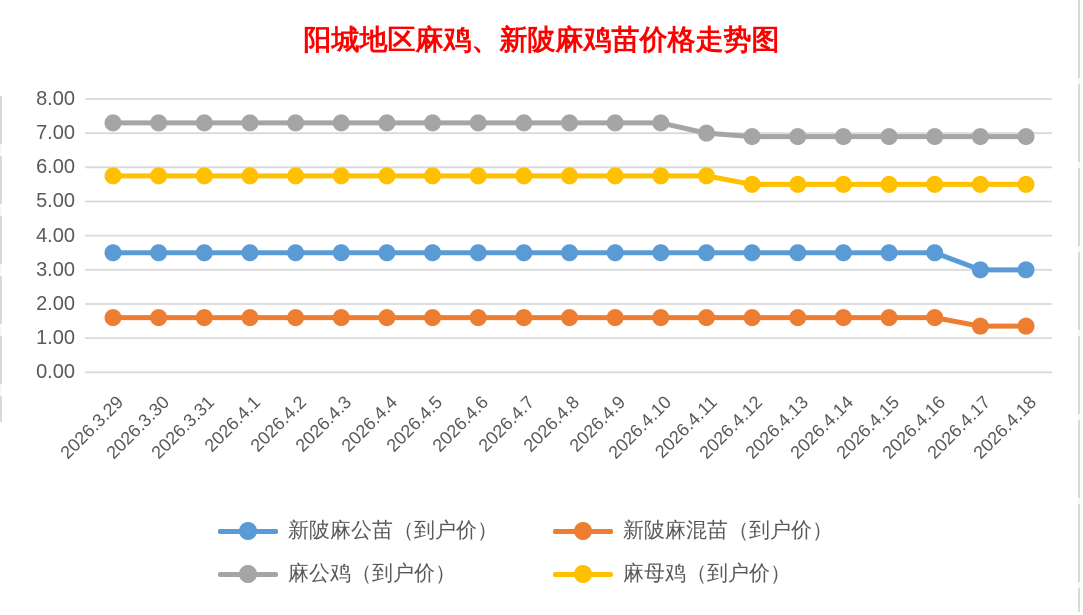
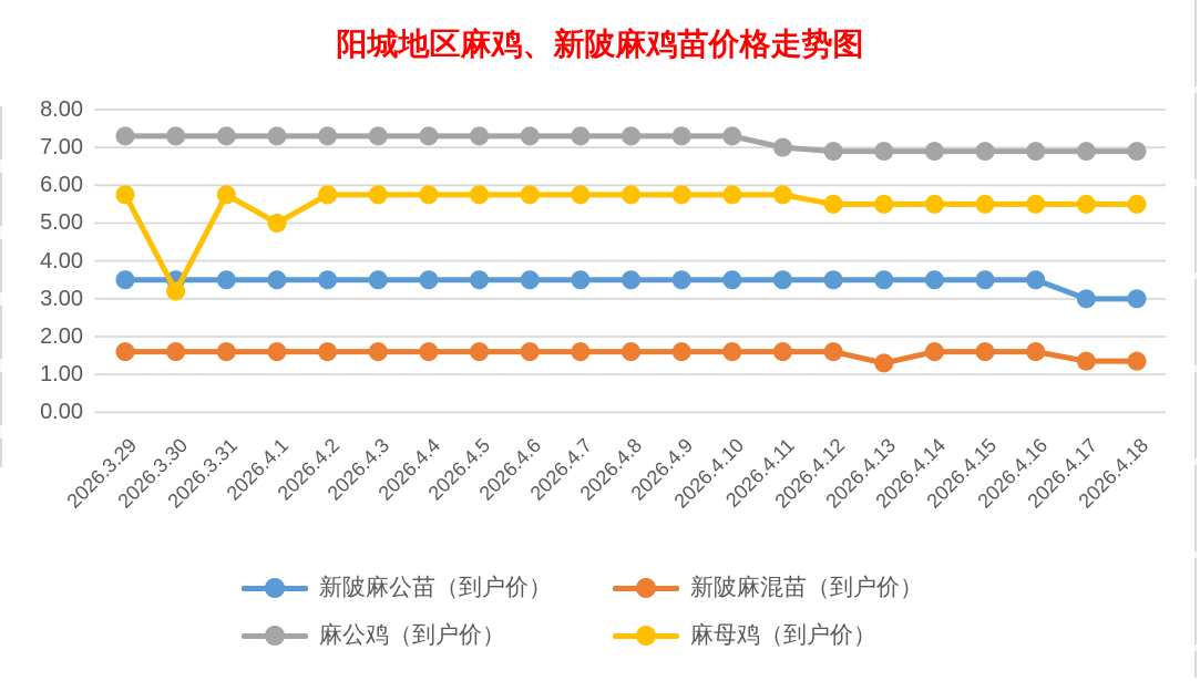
麻母鸡（到户价）/2026.3.30: 5.8 -> 3.2
麻母鸡（到户价）/2026.4.1: 5.8 -> 5.0
新陂麻混苗（到户价）/2026.4.13: 1.6 -> 1.3
